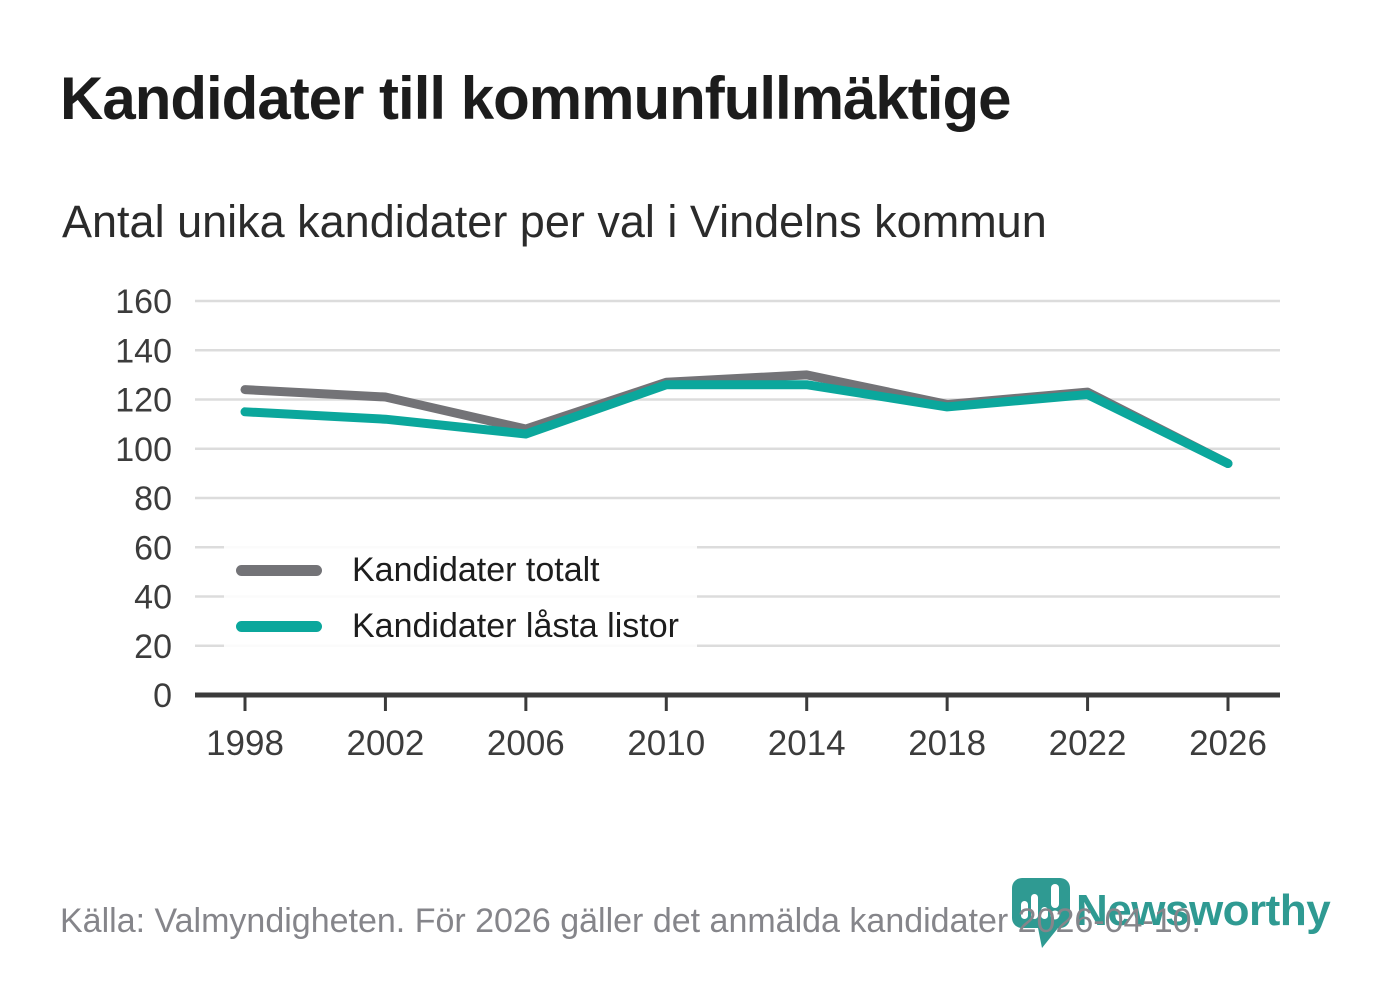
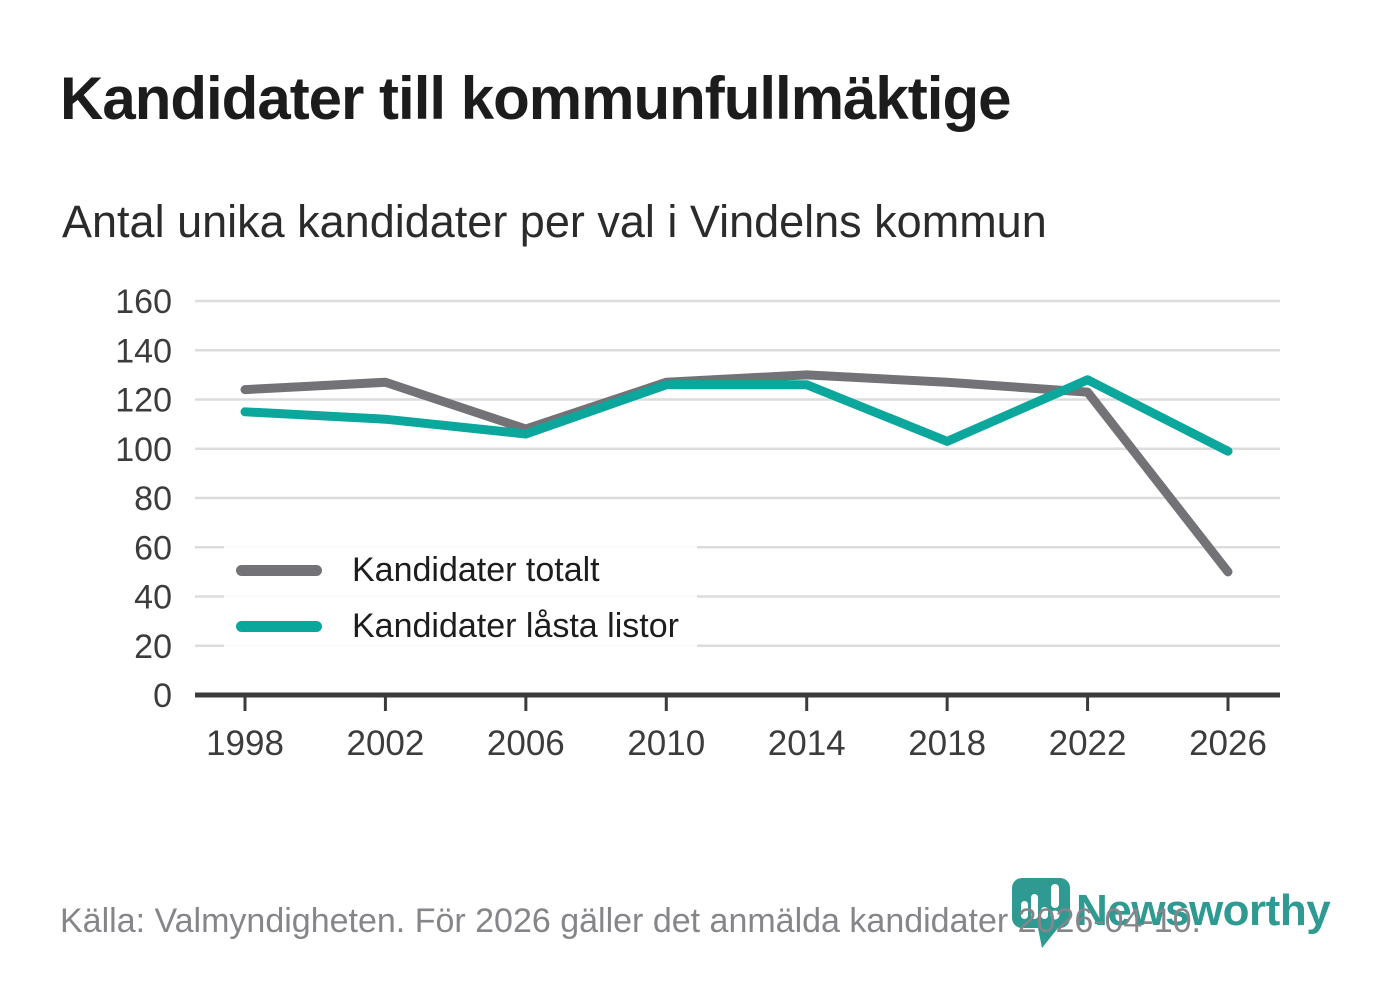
Kandidater totalt/2002: 121 -> 127
Kandidater totalt/2018: 118 -> 127
Kandidater låsta listor/2018: 117 -> 103
Kandidater låsta listor/2022: 122 -> 128
Kandidater totalt/2026: 94 -> 50
Kandidater låsta listor/2026: 94 -> 99
